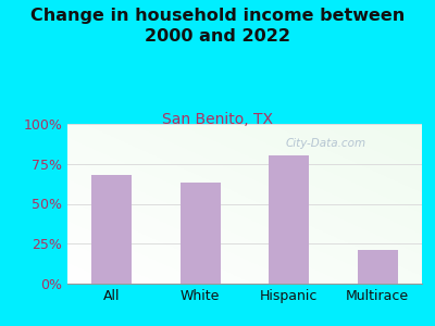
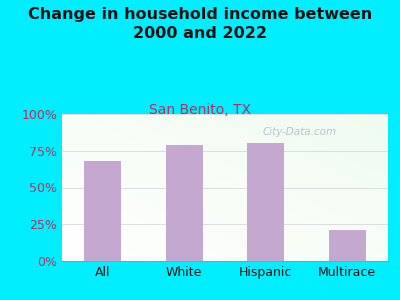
White: 63% -> 79%
